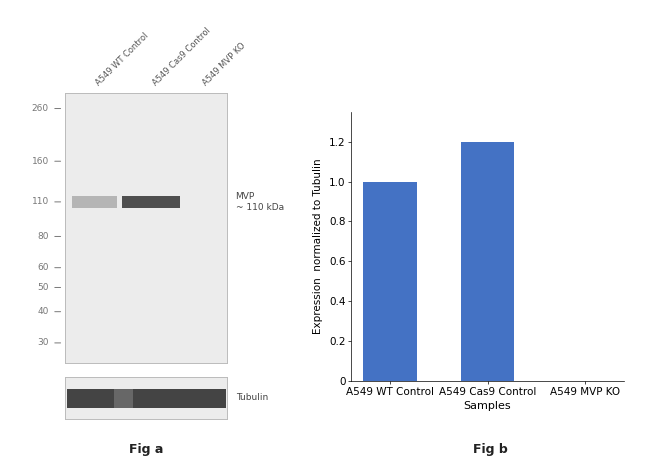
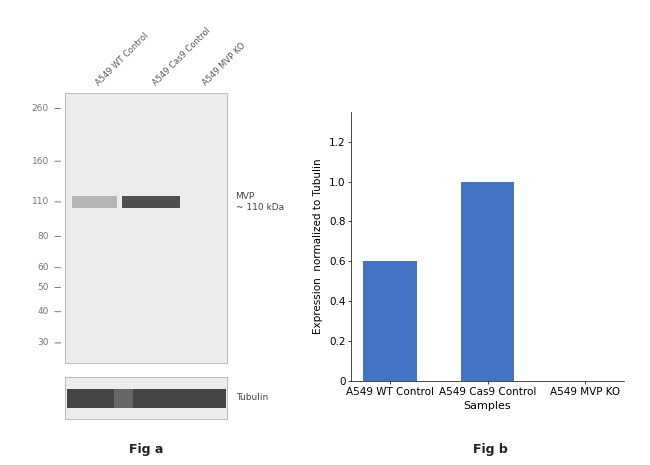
A549 WT Control: 1.0 -> 0.6
A549 Cas9 Control: 1.2 -> 1.0
